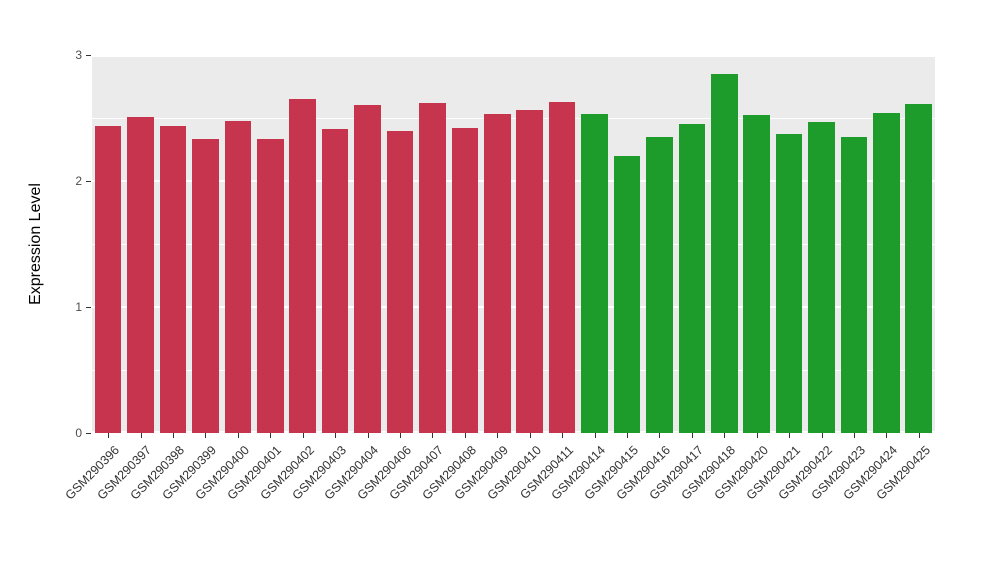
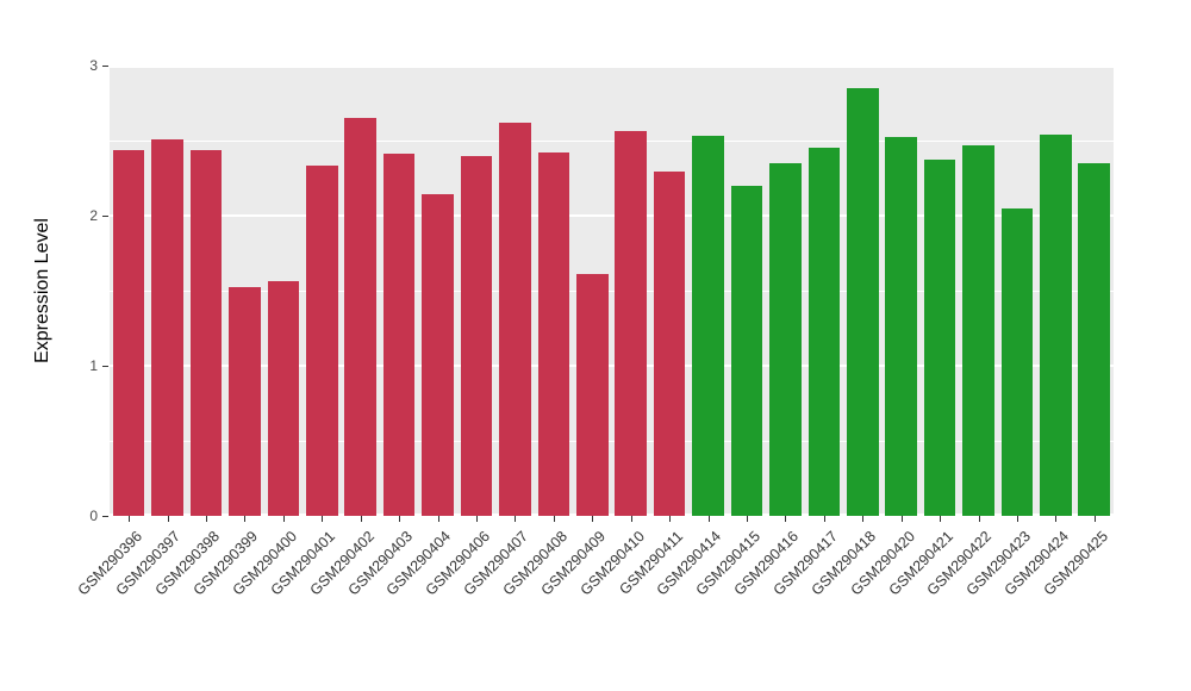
GSM290399: 2.33 -> 1.52
GSM290400: 2.48 -> 1.56
GSM290404: 2.60 -> 2.14
GSM290409: 2.53 -> 1.61
GSM290411: 2.63 -> 2.29
GSM290423: 2.35 -> 2.05
GSM290425: 2.61 -> 2.35
